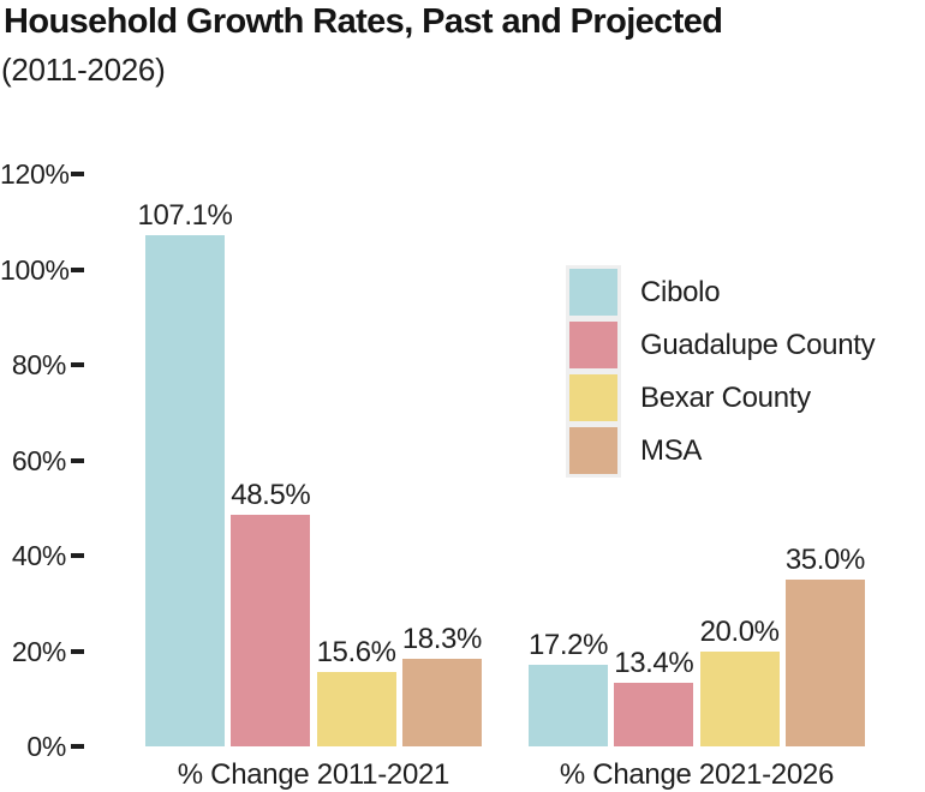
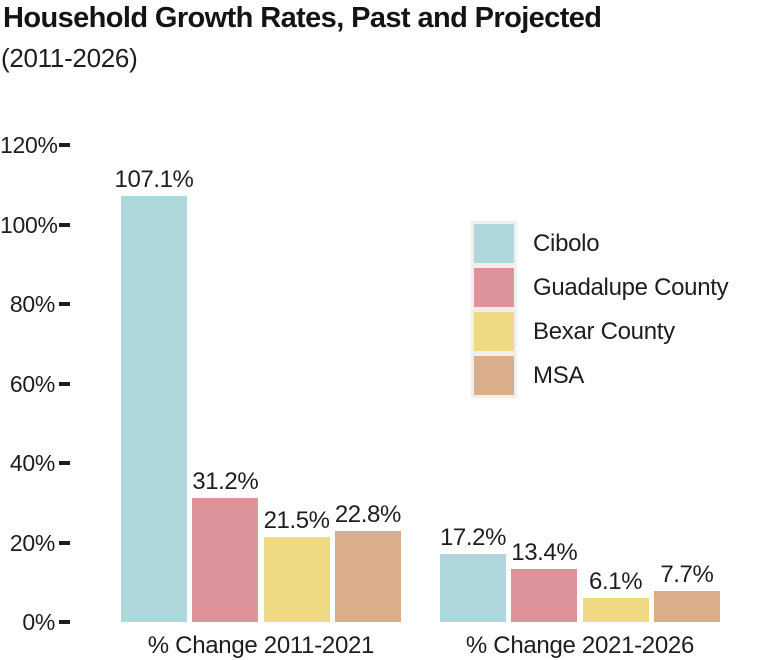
Guadalupe County/% Change 2011-2021: 48.5% -> 31.2%
Bexar County/% Change 2011-2021: 15.6% -> 21.5%
MSA/% Change 2011-2021: 18.3% -> 22.8%
Bexar County/% Change 2021-2026: 20.0% -> 6.1%
MSA/% Change 2021-2026: 35.0% -> 7.7%
